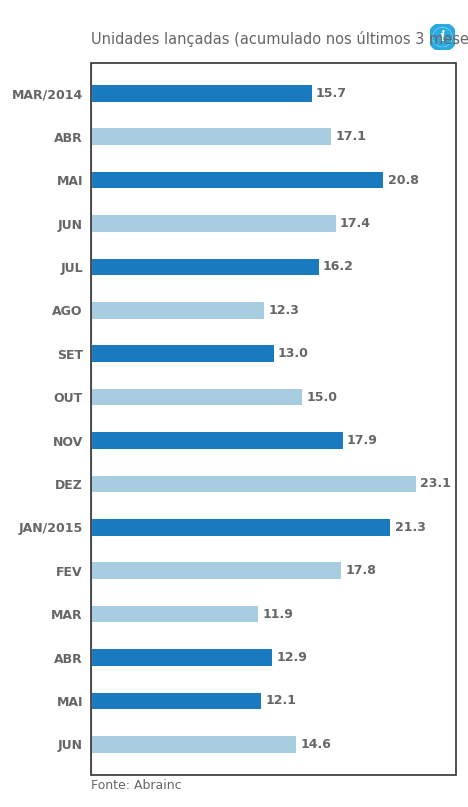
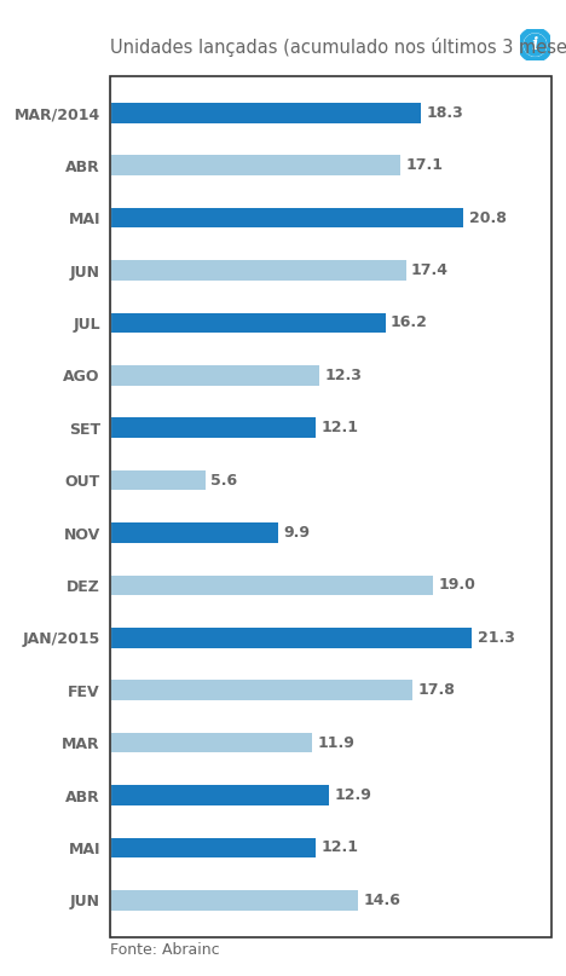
MAR/2014: 15.7 -> 18.3
SET: 13.0 -> 12.1
OUT: 15.0 -> 5.6
NOV: 17.9 -> 9.9
DEZ: 23.1 -> 19.0
